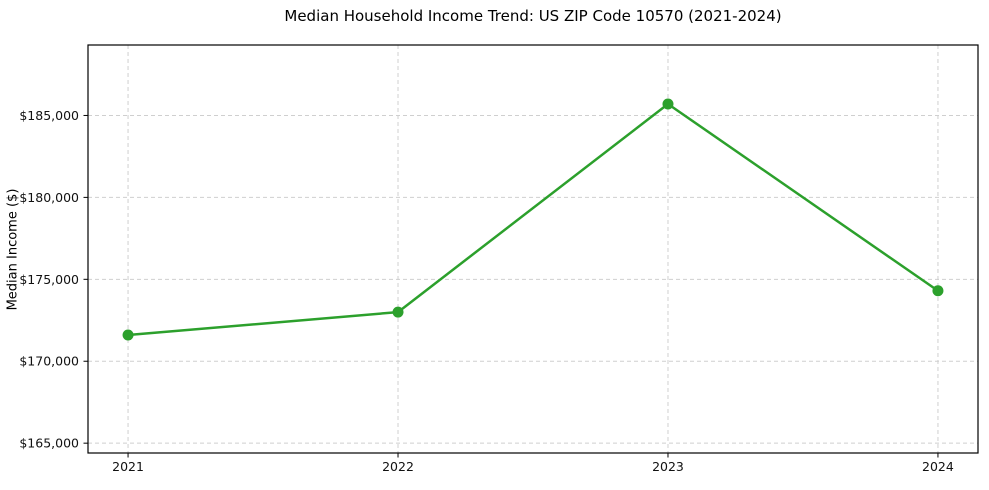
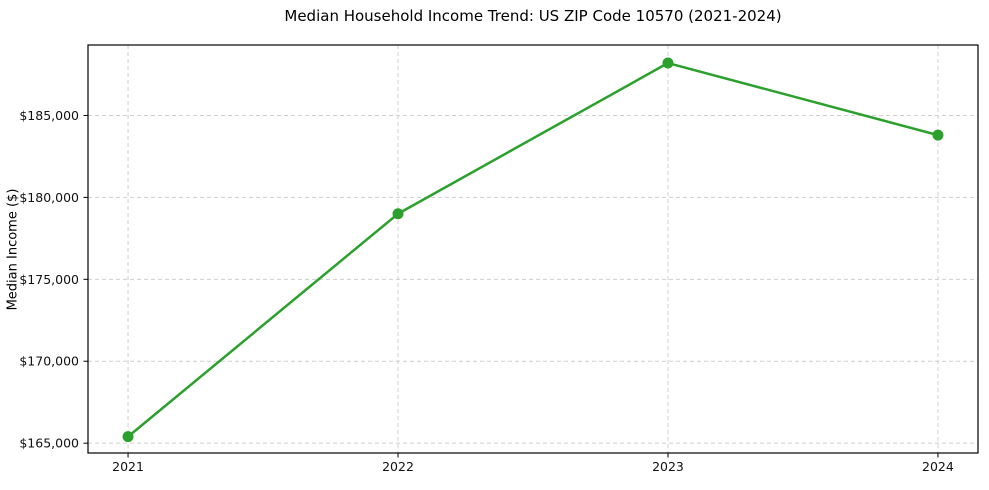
2021: $171600 -> $165400
2022: $173000 -> $179000
2023: $185700 -> $188200
2024: $174300 -> $183800
